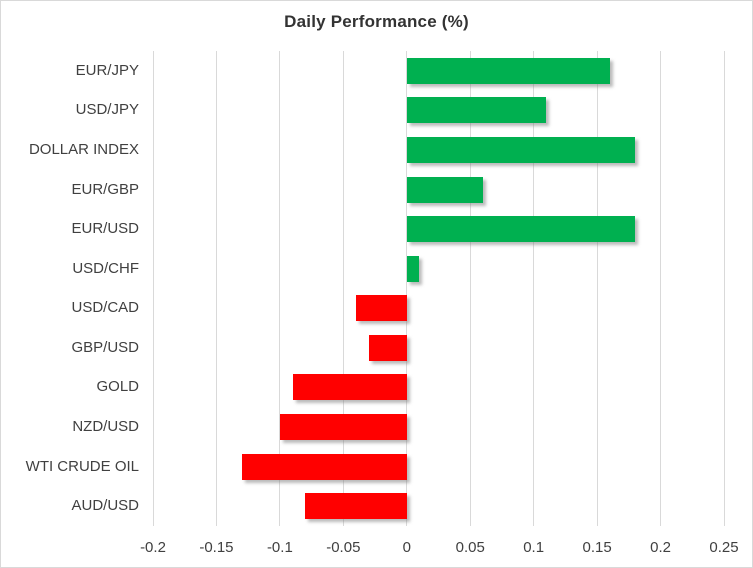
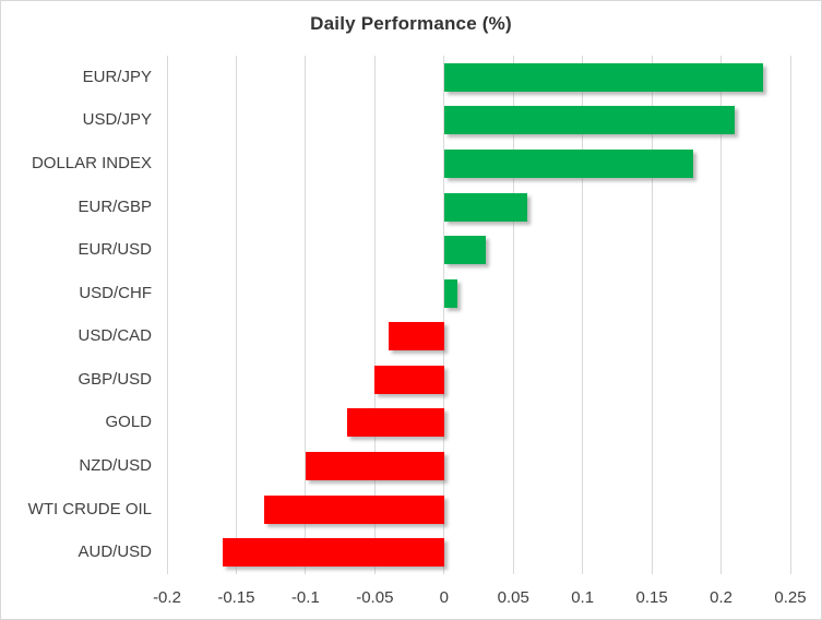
EUR/JPY: 0.16 -> 0.23
USD/JPY: 0.11 -> 0.21
EUR/USD: 0.18 -> 0.03
GBP/USD: -0.03 -> -0.05
GOLD: -0.09 -> -0.07
AUD/USD: -0.08 -> -0.16
